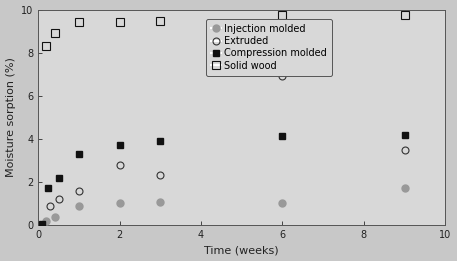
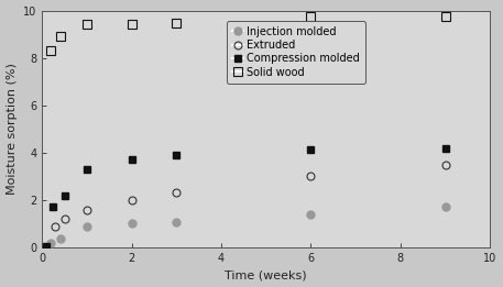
Extruded/2: 2.8 -> 2.0
Injection molded/6: 1.00 -> 1.40
Extruded/6: 6.9 -> 3.0
